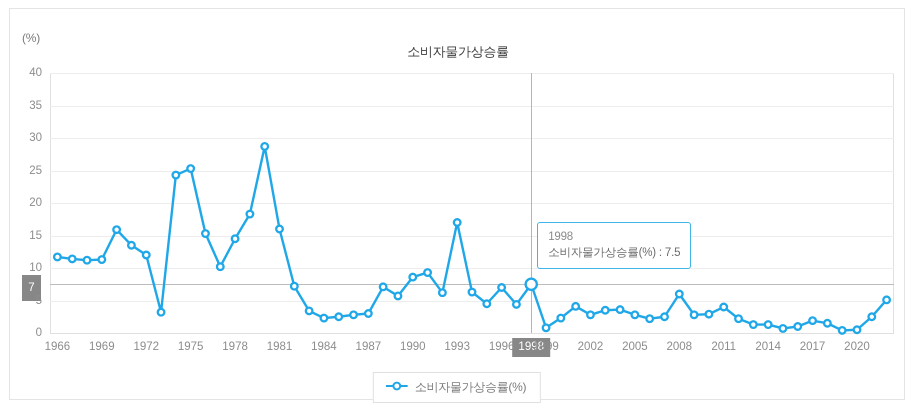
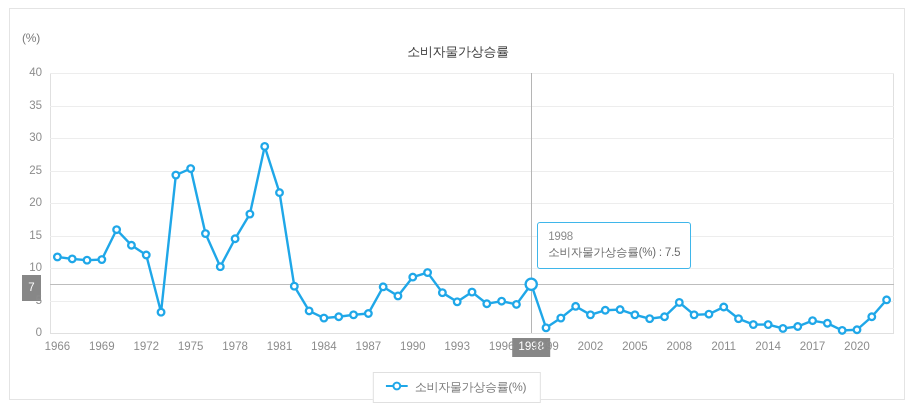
1981: 16 -> 22
1993: 17 -> 5
1996: 7 -> 5
2008: 6 -> 5
